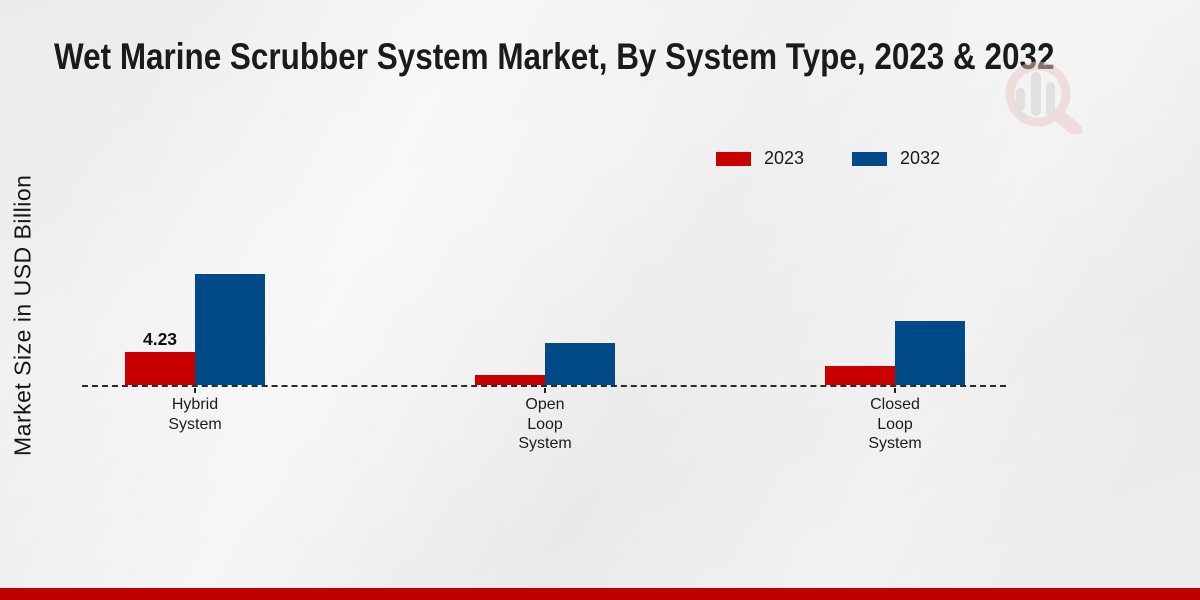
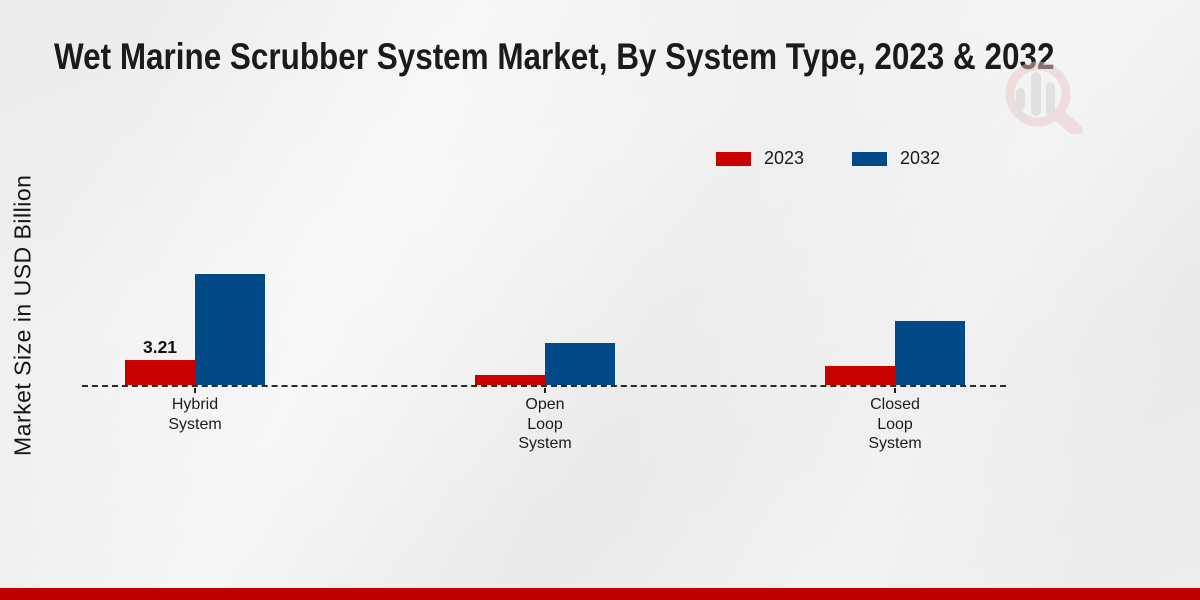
2023/Hybrid System: 4.23 -> 3.21
